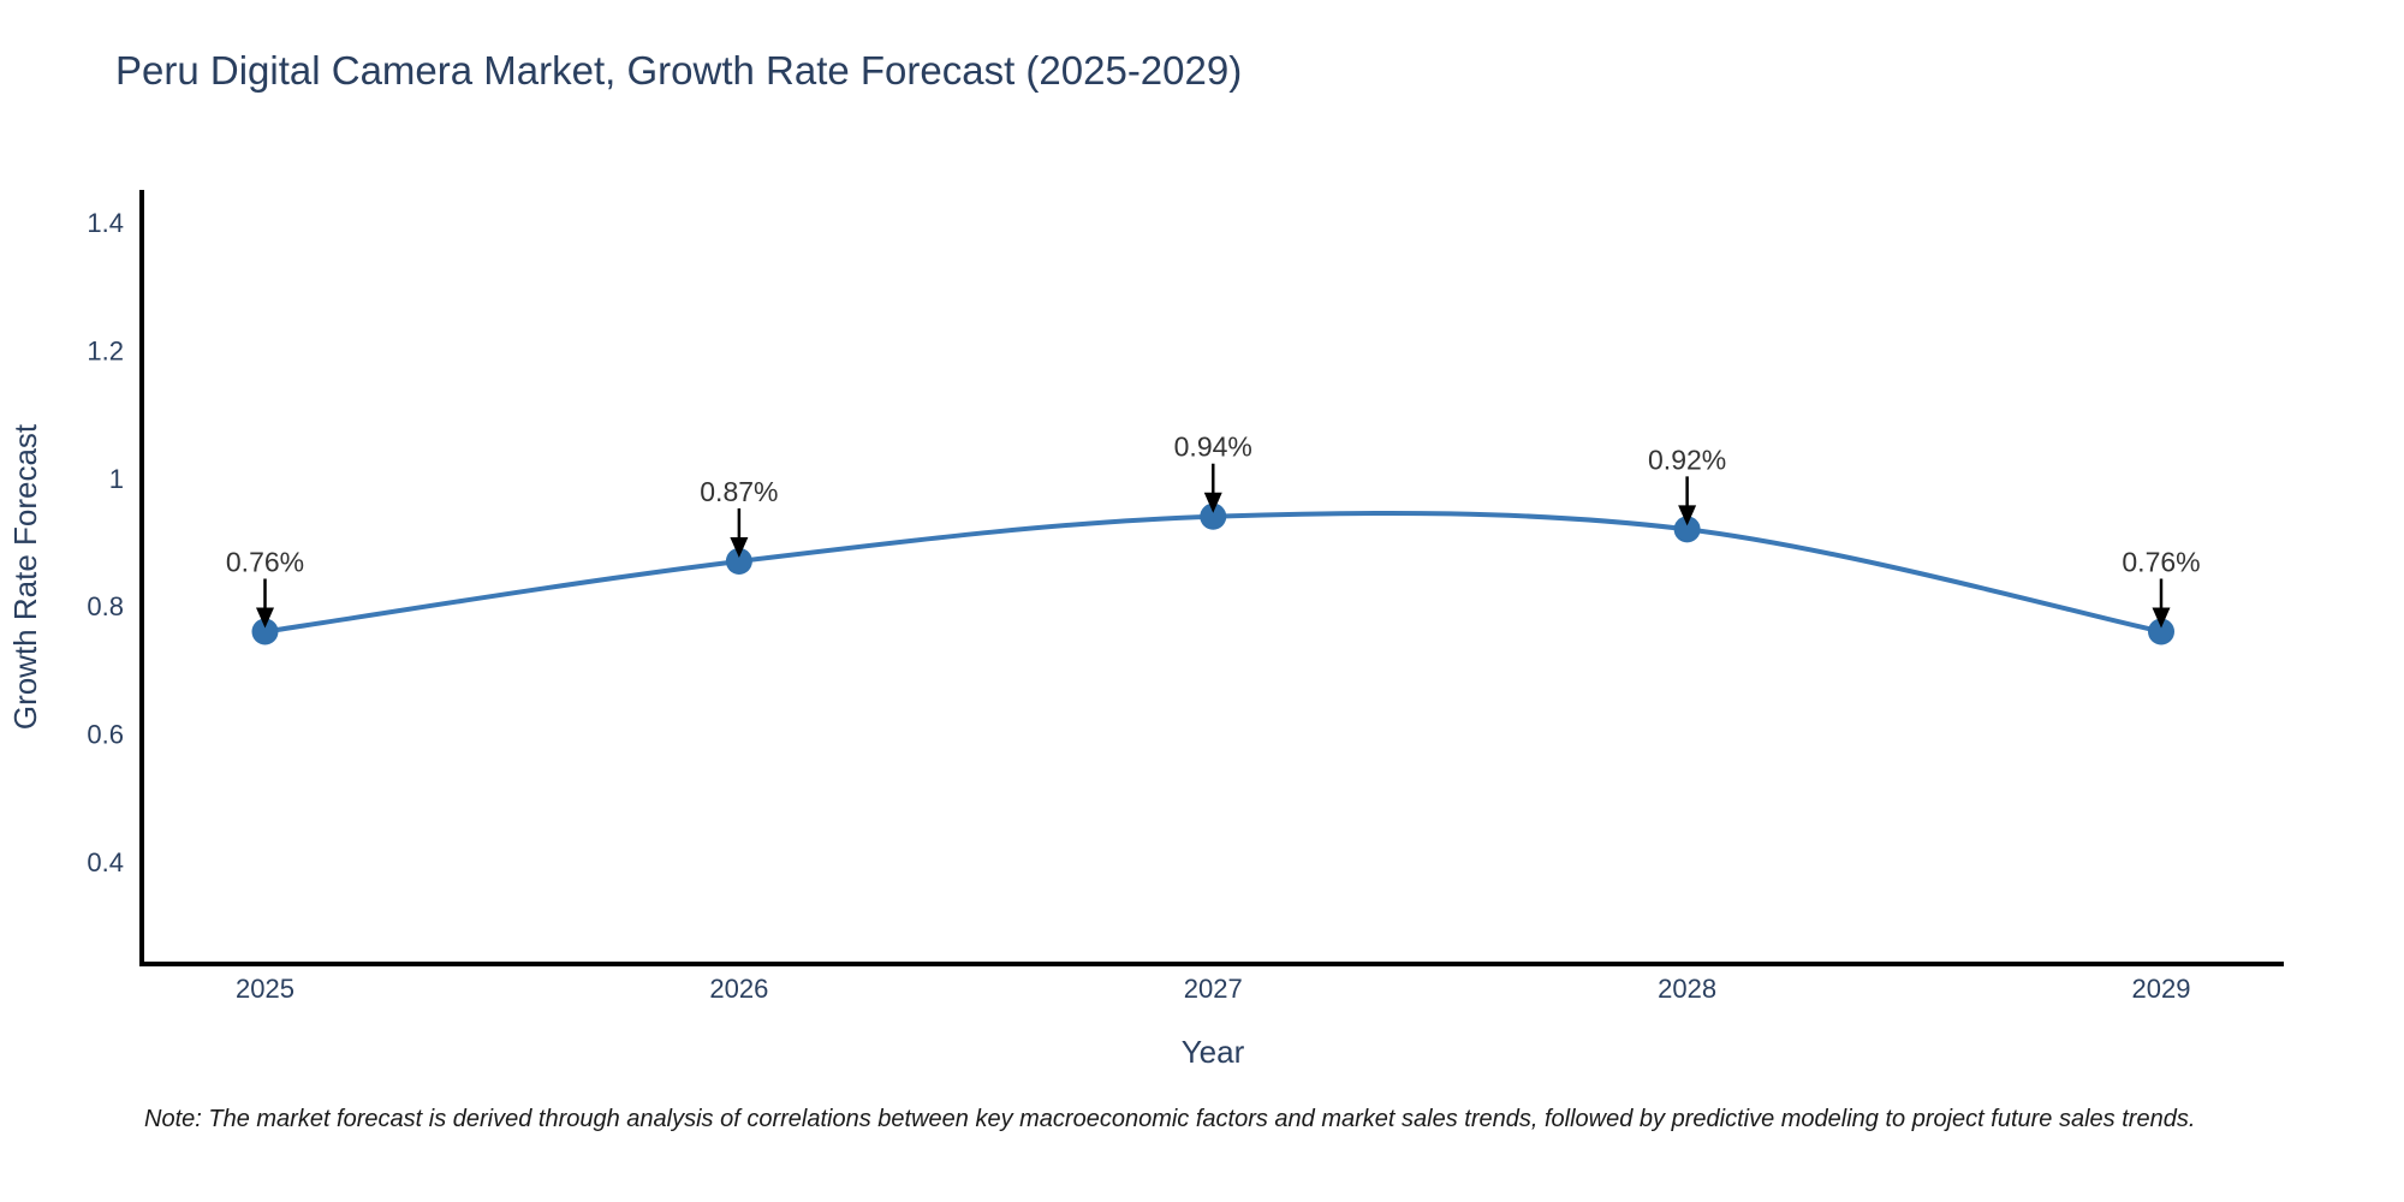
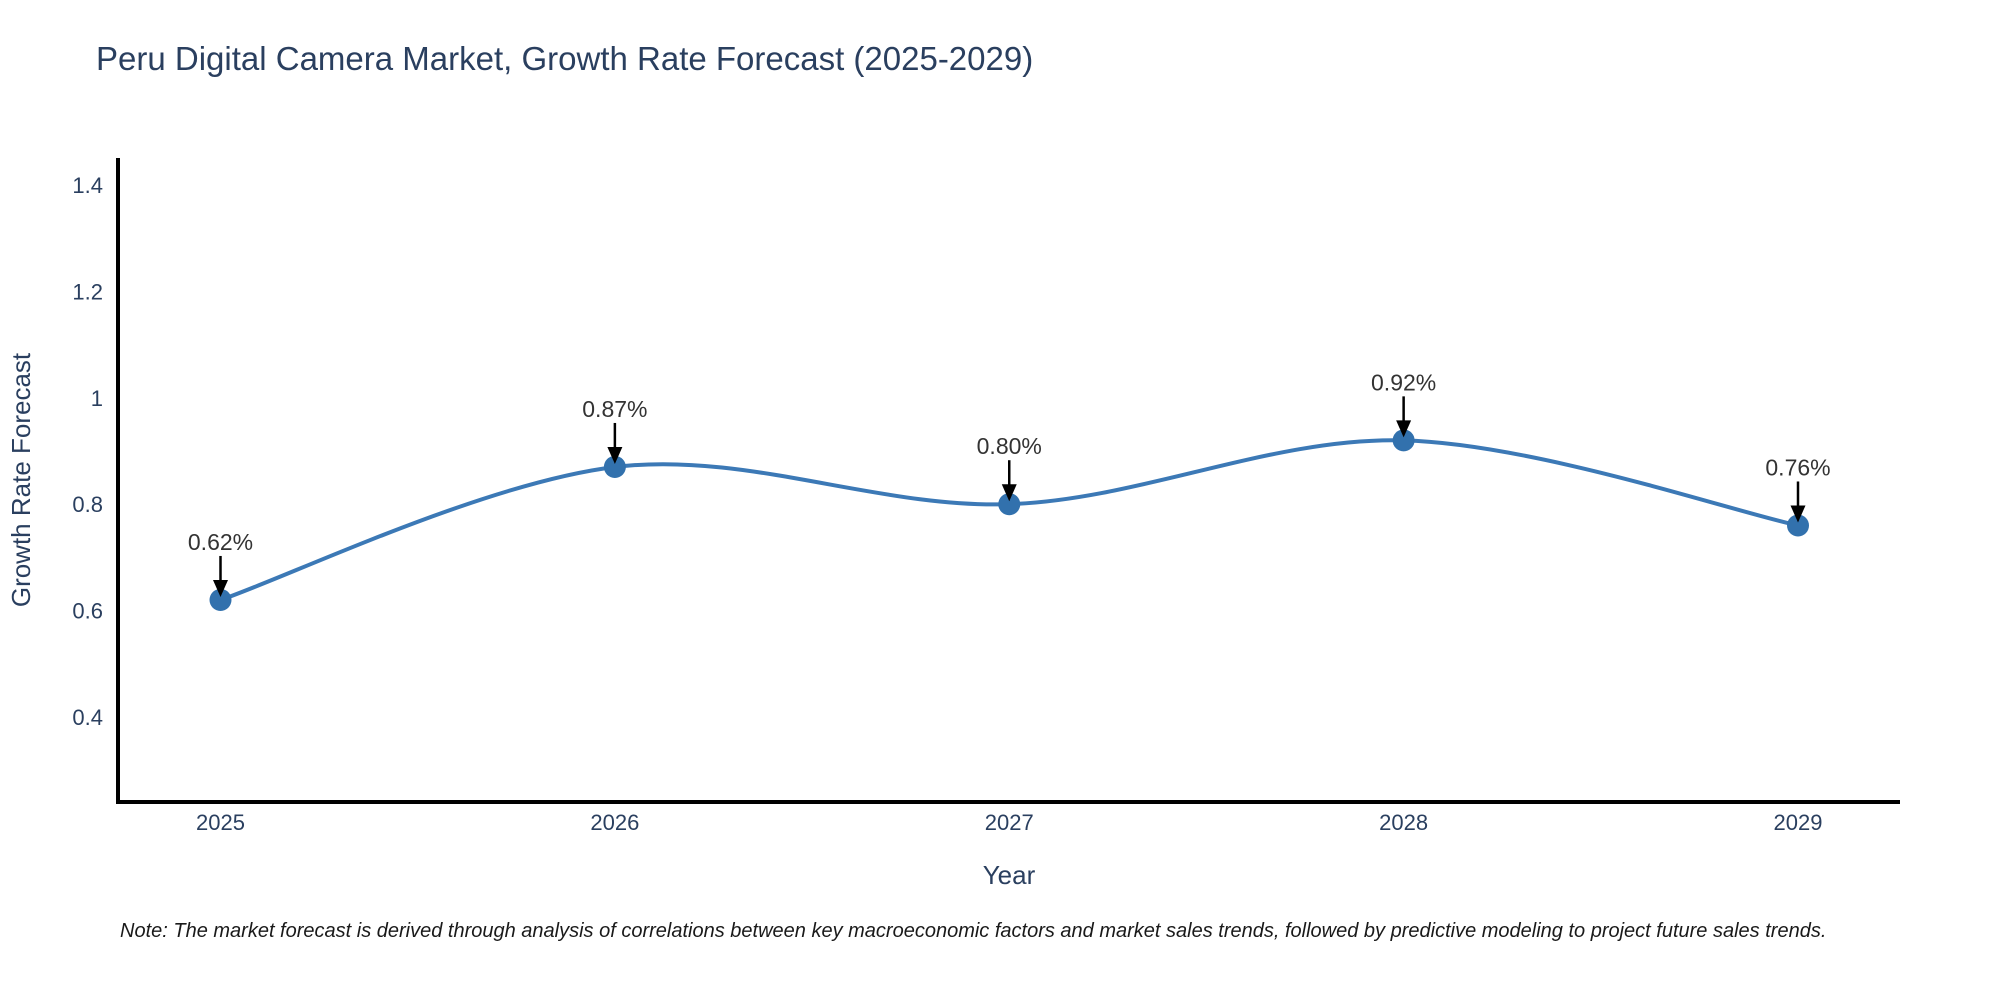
2025: 0.76% -> 0.62%
2027: 0.94% -> 0.80%
